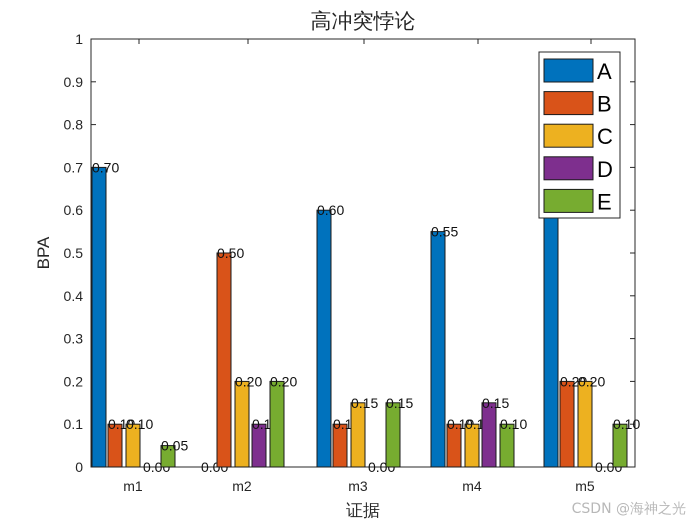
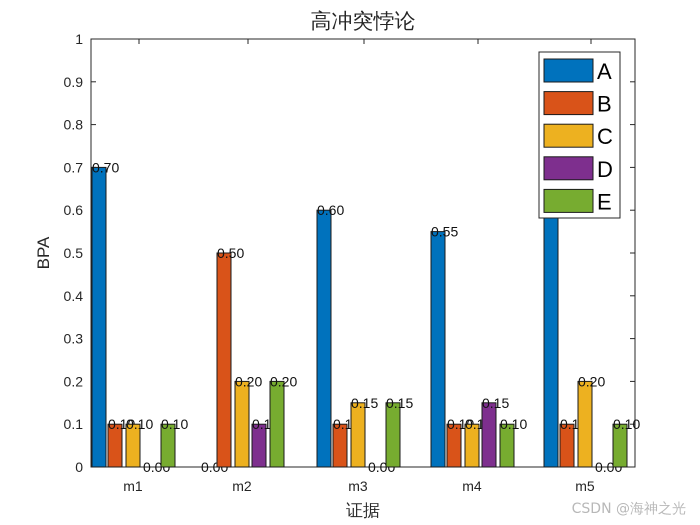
E/m1: 0.05 -> 0.10
B/m5: 0.20 -> 0.10
